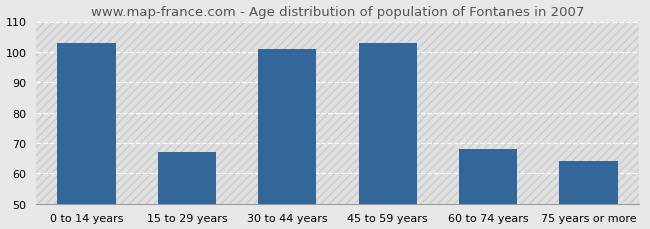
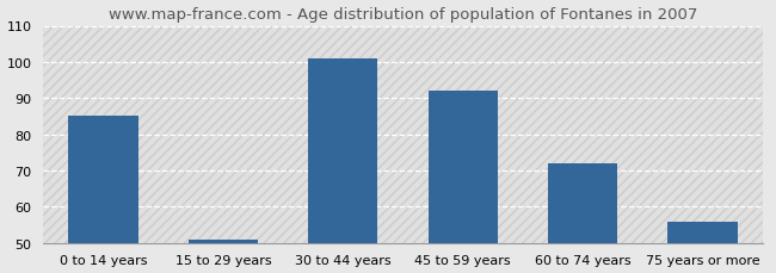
0 to 14 years: 103 -> 85
15 to 29 years: 67 -> 51
45 to 59 years: 103 -> 92
60 to 74 years: 68 -> 72
75 years or more: 64 -> 56
